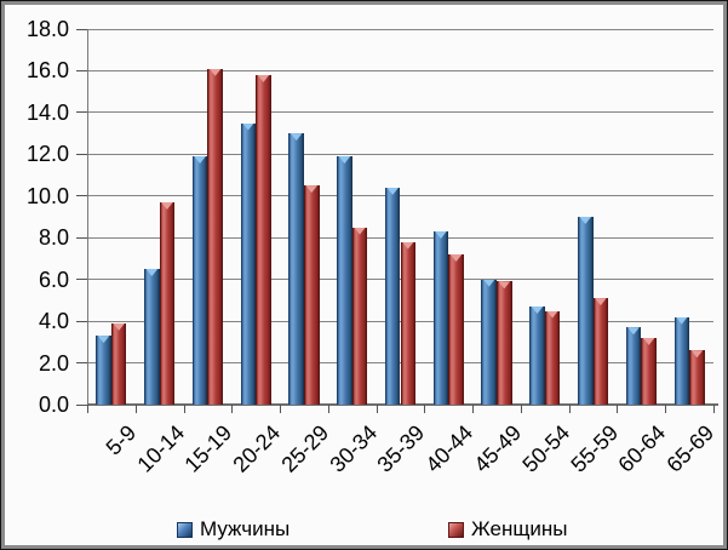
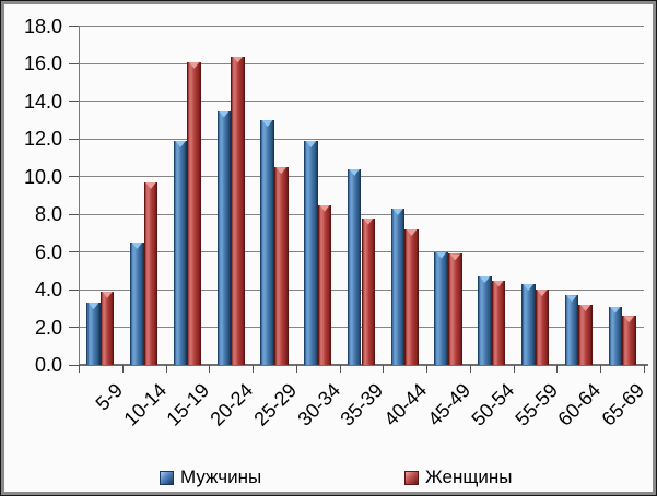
Женщины/20-24: 15.8 -> 16.4
Мужчины/55-59: 9.0 -> 4.3
Женщины/55-59: 5.1 -> 4.0
Мужчины/65-69: 4.2 -> 3.1
